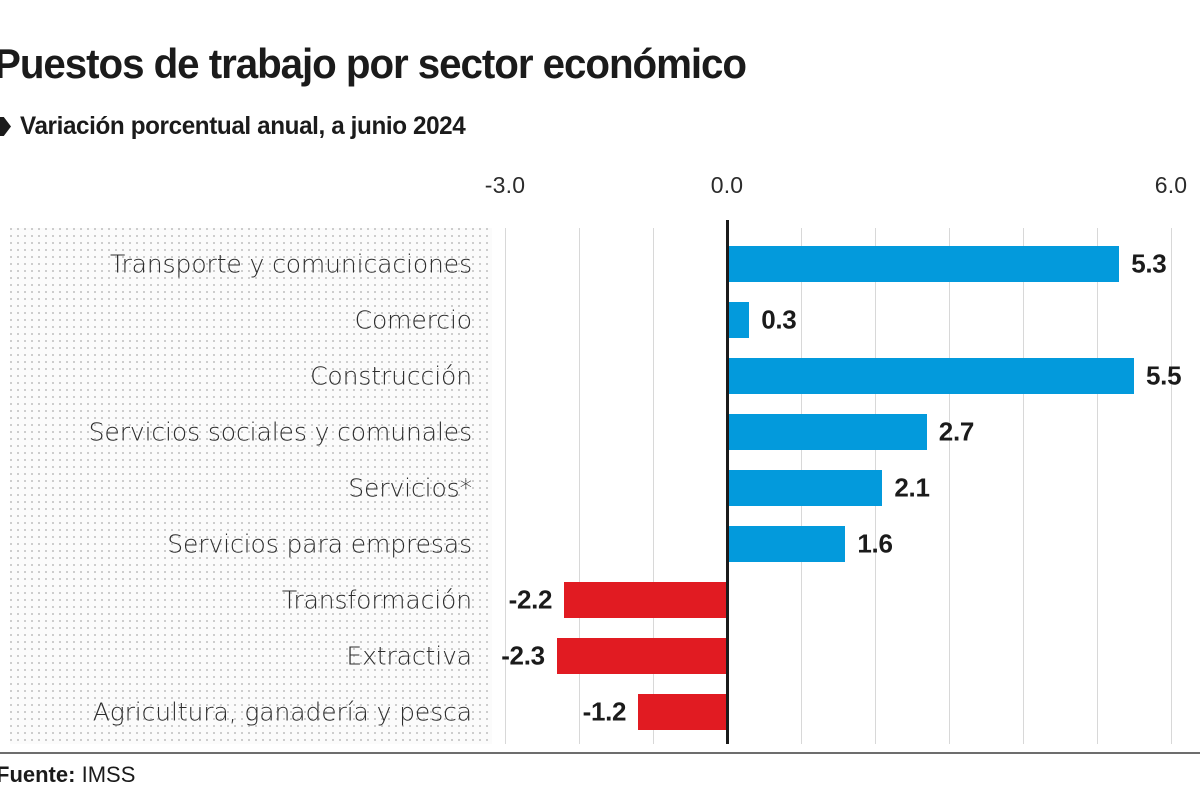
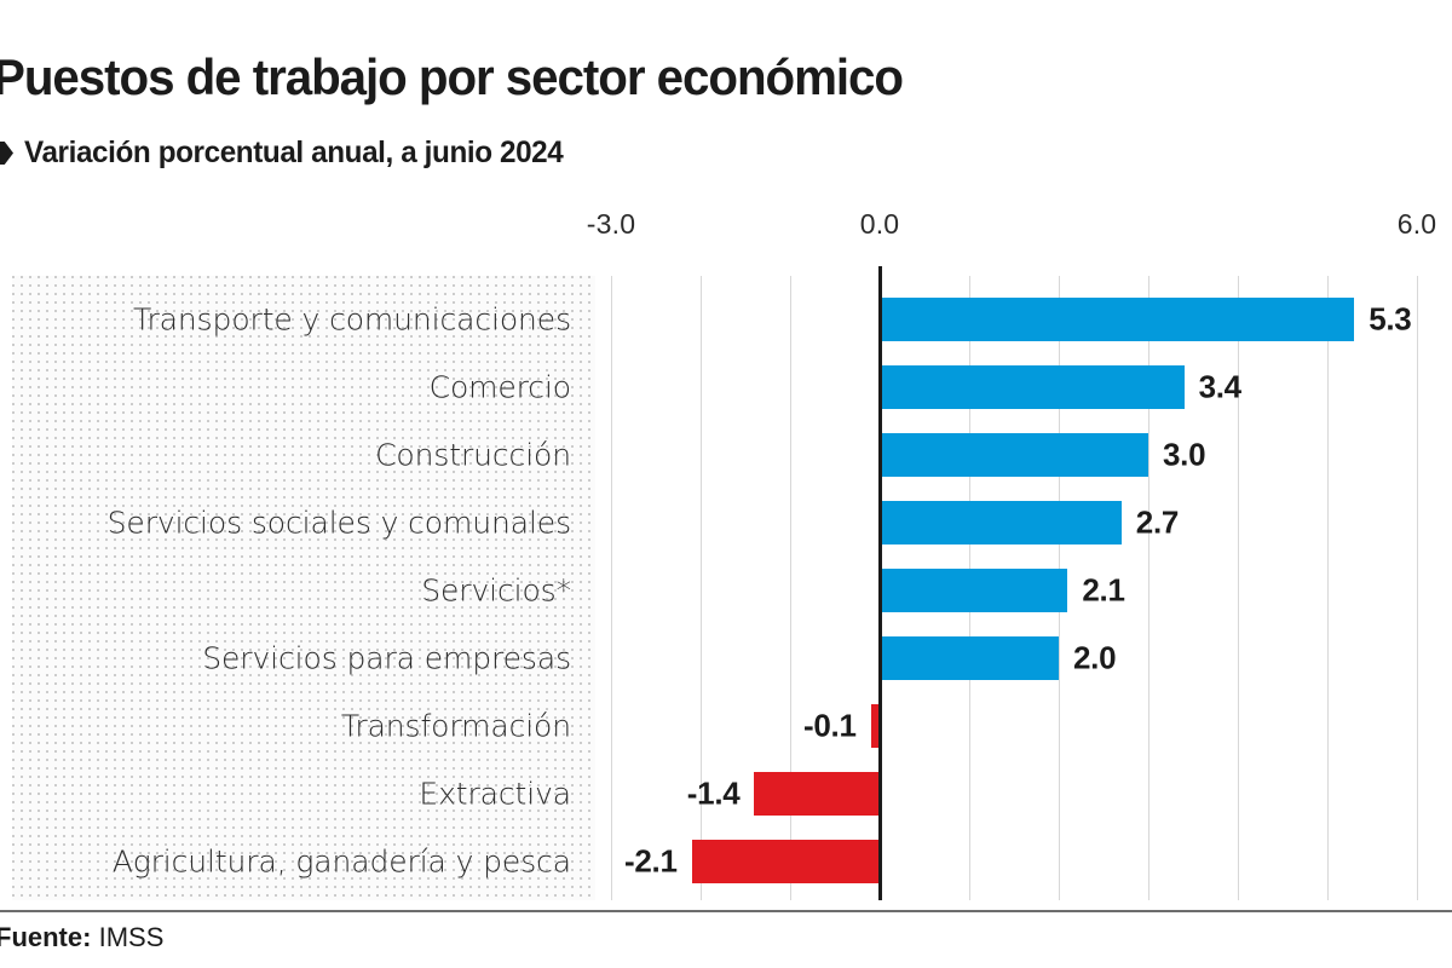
Comercio: 0.3 -> 3.4
Construcción: 5.5 -> 3.0
Servicios para empresas: 1.6 -> 2.0
Transformación: -2.2 -> -0.1
Extractiva: -2.3 -> -1.4
Agricultura, ganadería y pesca: -1.2 -> -2.1
